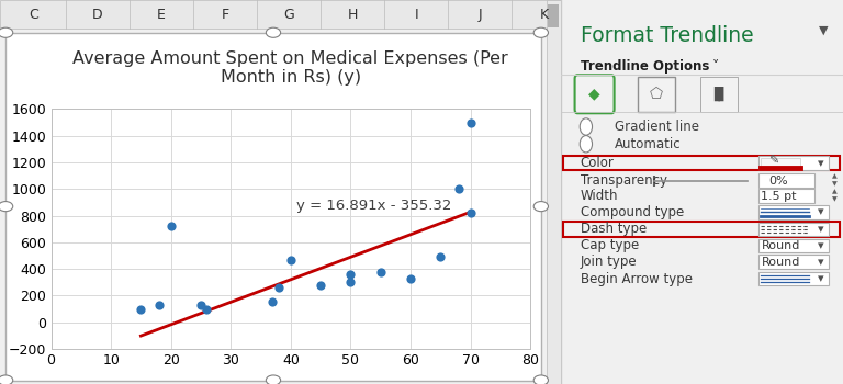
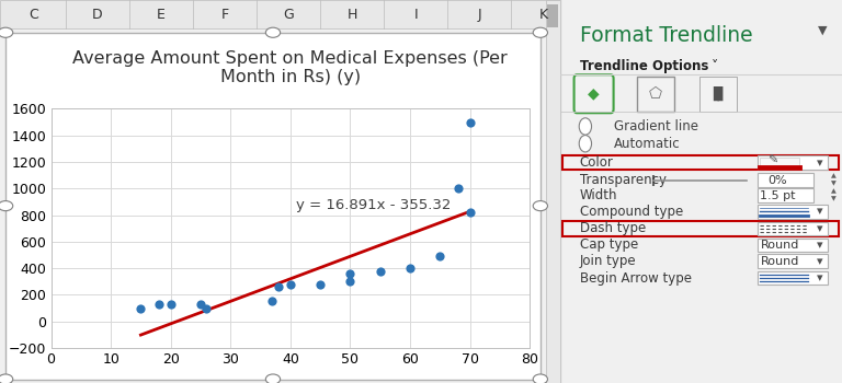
20: 720 -> 130
40: 470 -> 280
60: 330 -> 400
